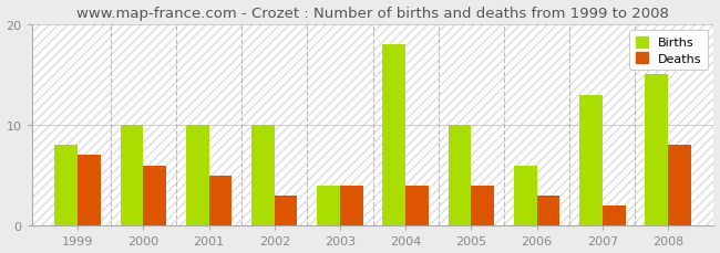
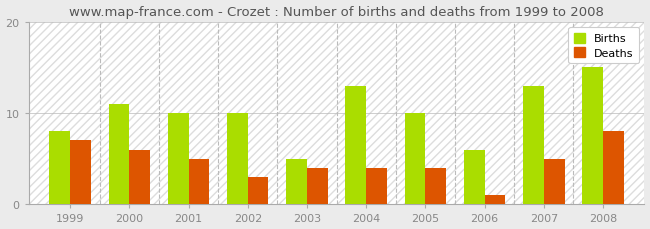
Births/2000: 10 -> 11
Births/2003: 4 -> 5
Births/2004: 18 -> 13
Deaths/2006: 3 -> 1
Deaths/2007: 2 -> 5
